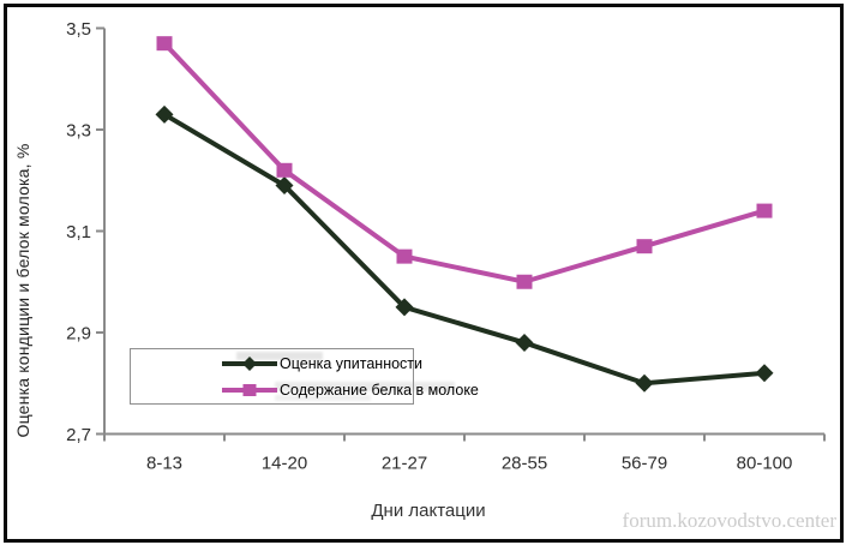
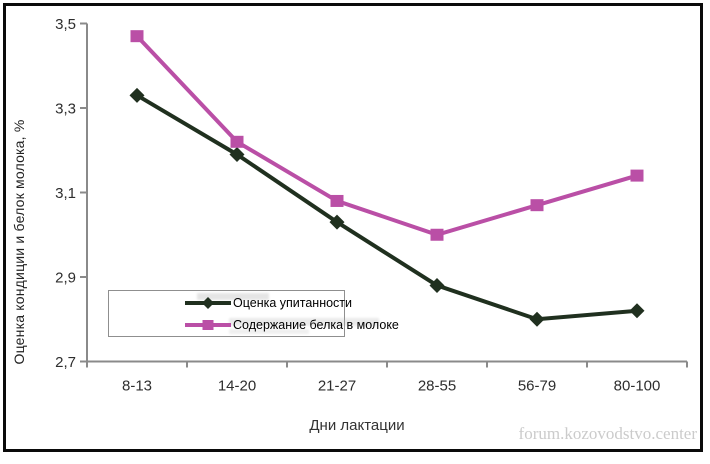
Оценка упитанности/21-27: 2,95 -> 3,03
Содержание белка в молоке/21-27: 3,05 -> 3,08
